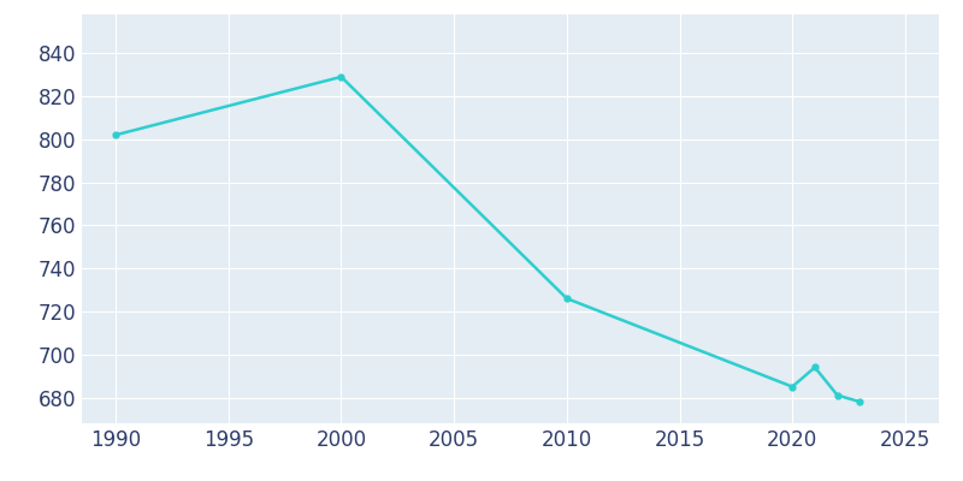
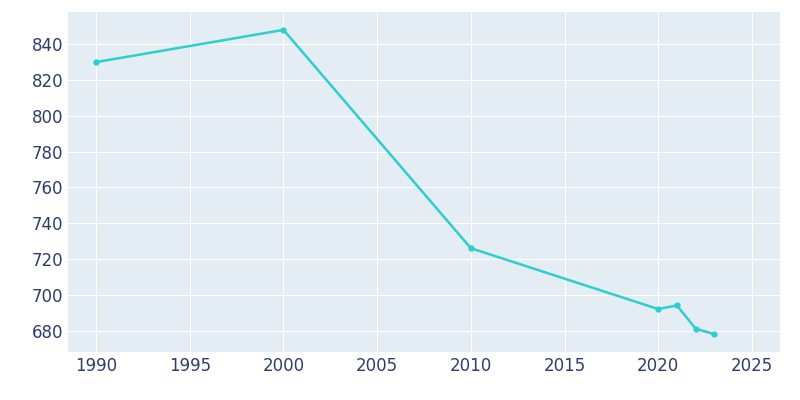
1990: 802 -> 830
2000: 829 -> 848
2020: 685 -> 692
